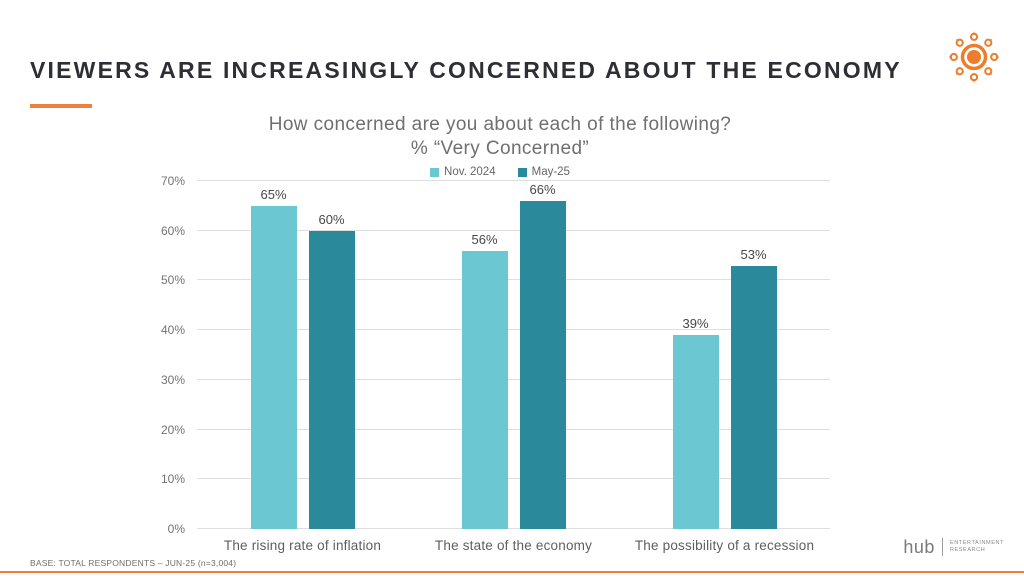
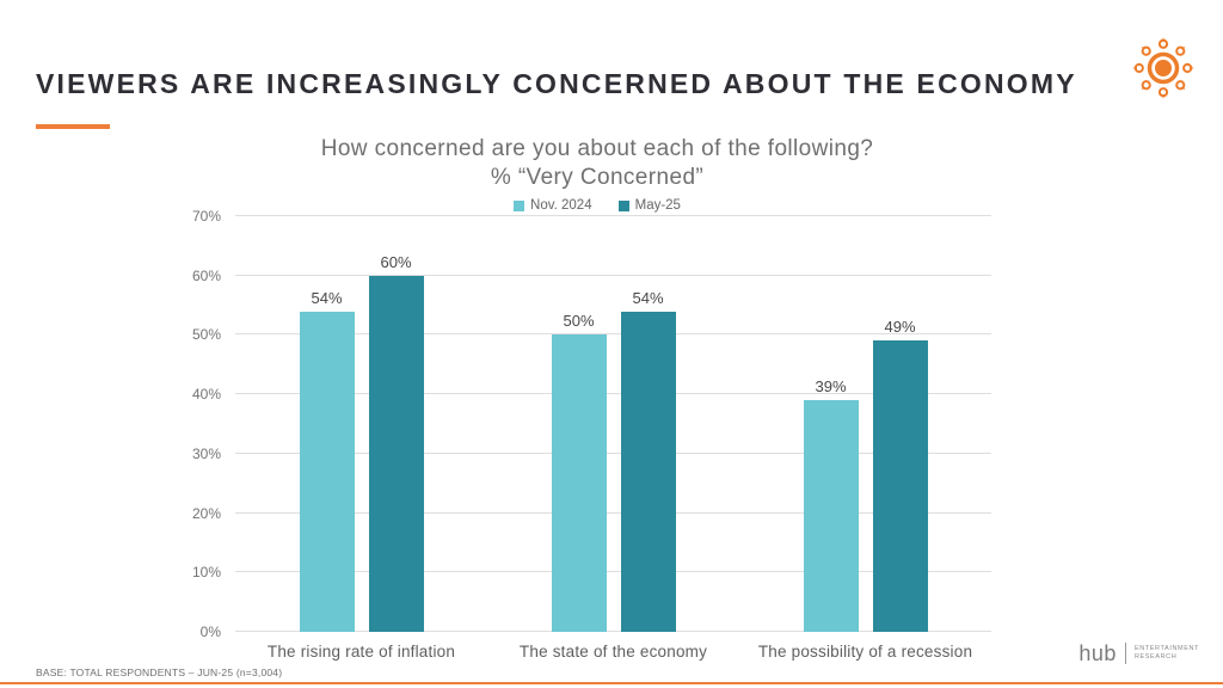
Nov. 2024/The rising rate of inflation: 65% -> 54%
Nov. 2024/The state of the economy: 56% -> 50%
May-25/The state of the economy: 66% -> 54%
May-25/The possibility of a recession: 53% -> 49%
